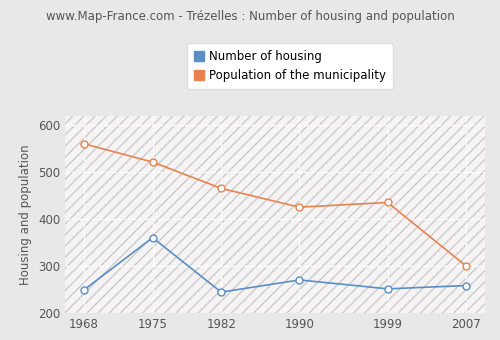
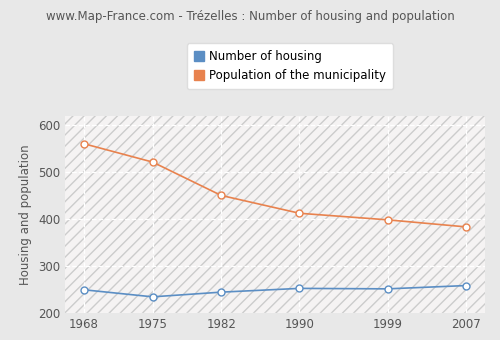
Number of housing/1975: 360 -> 234
Population of the municipality/1982: 465 -> 450
Number of housing/1990: 270 -> 252
Population of the municipality/1990: 425 -> 412
Population of the municipality/1999: 435 -> 398
Population of the municipality/2007: 300 -> 383
